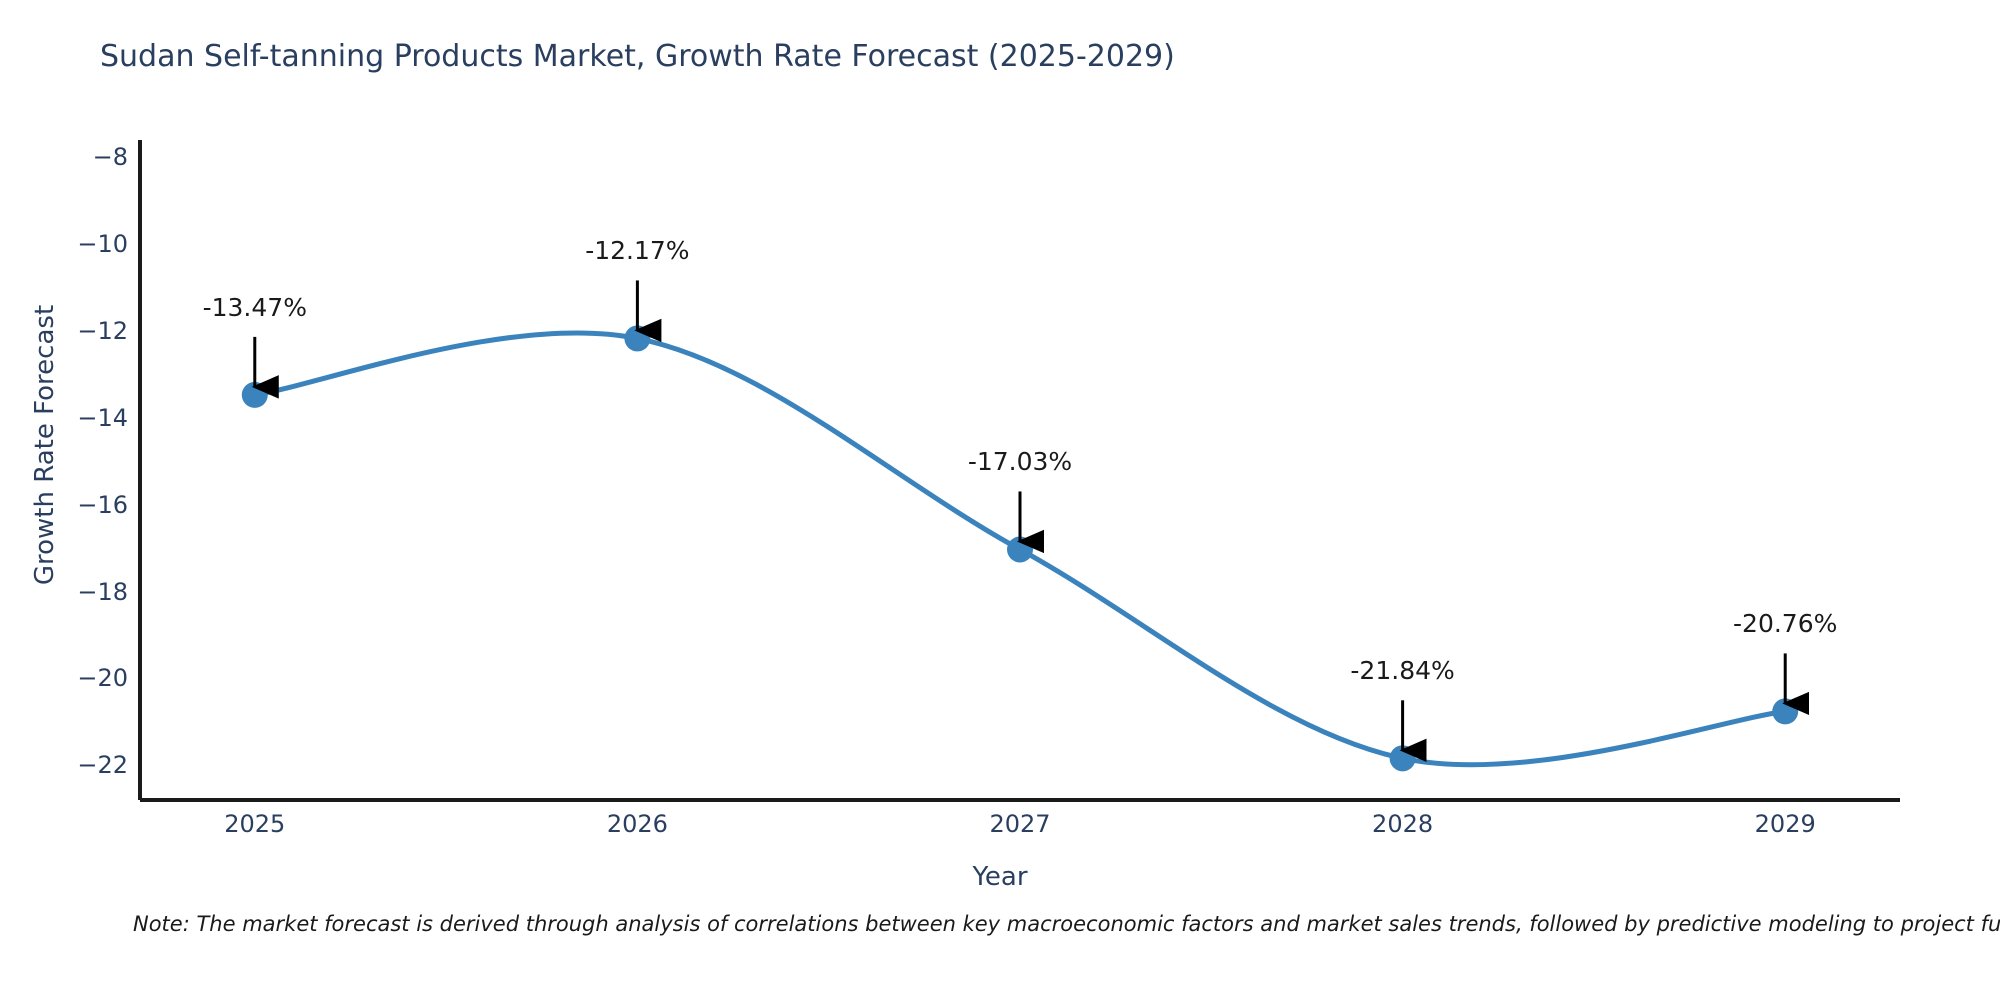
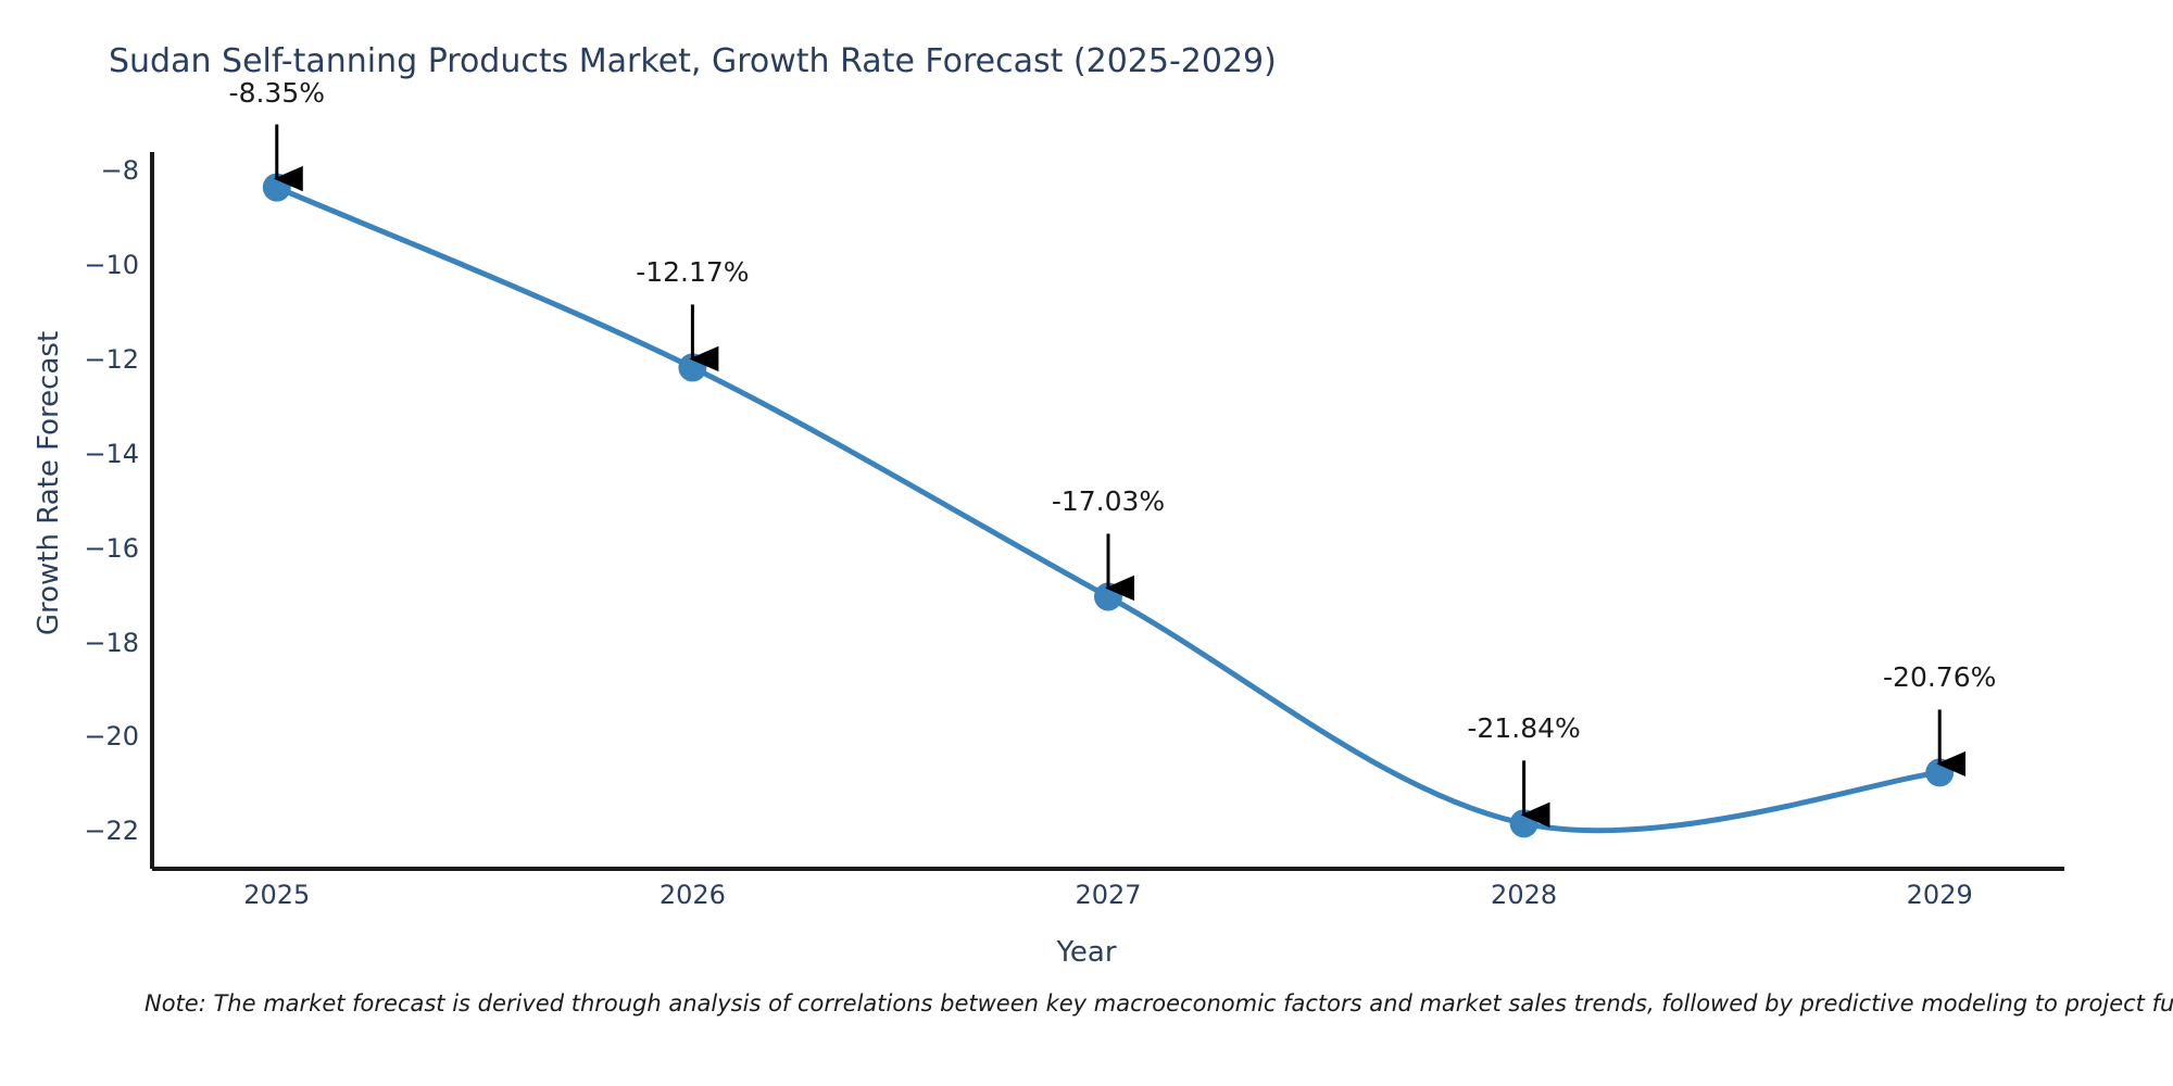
2025: -13.47% -> -8.35%
